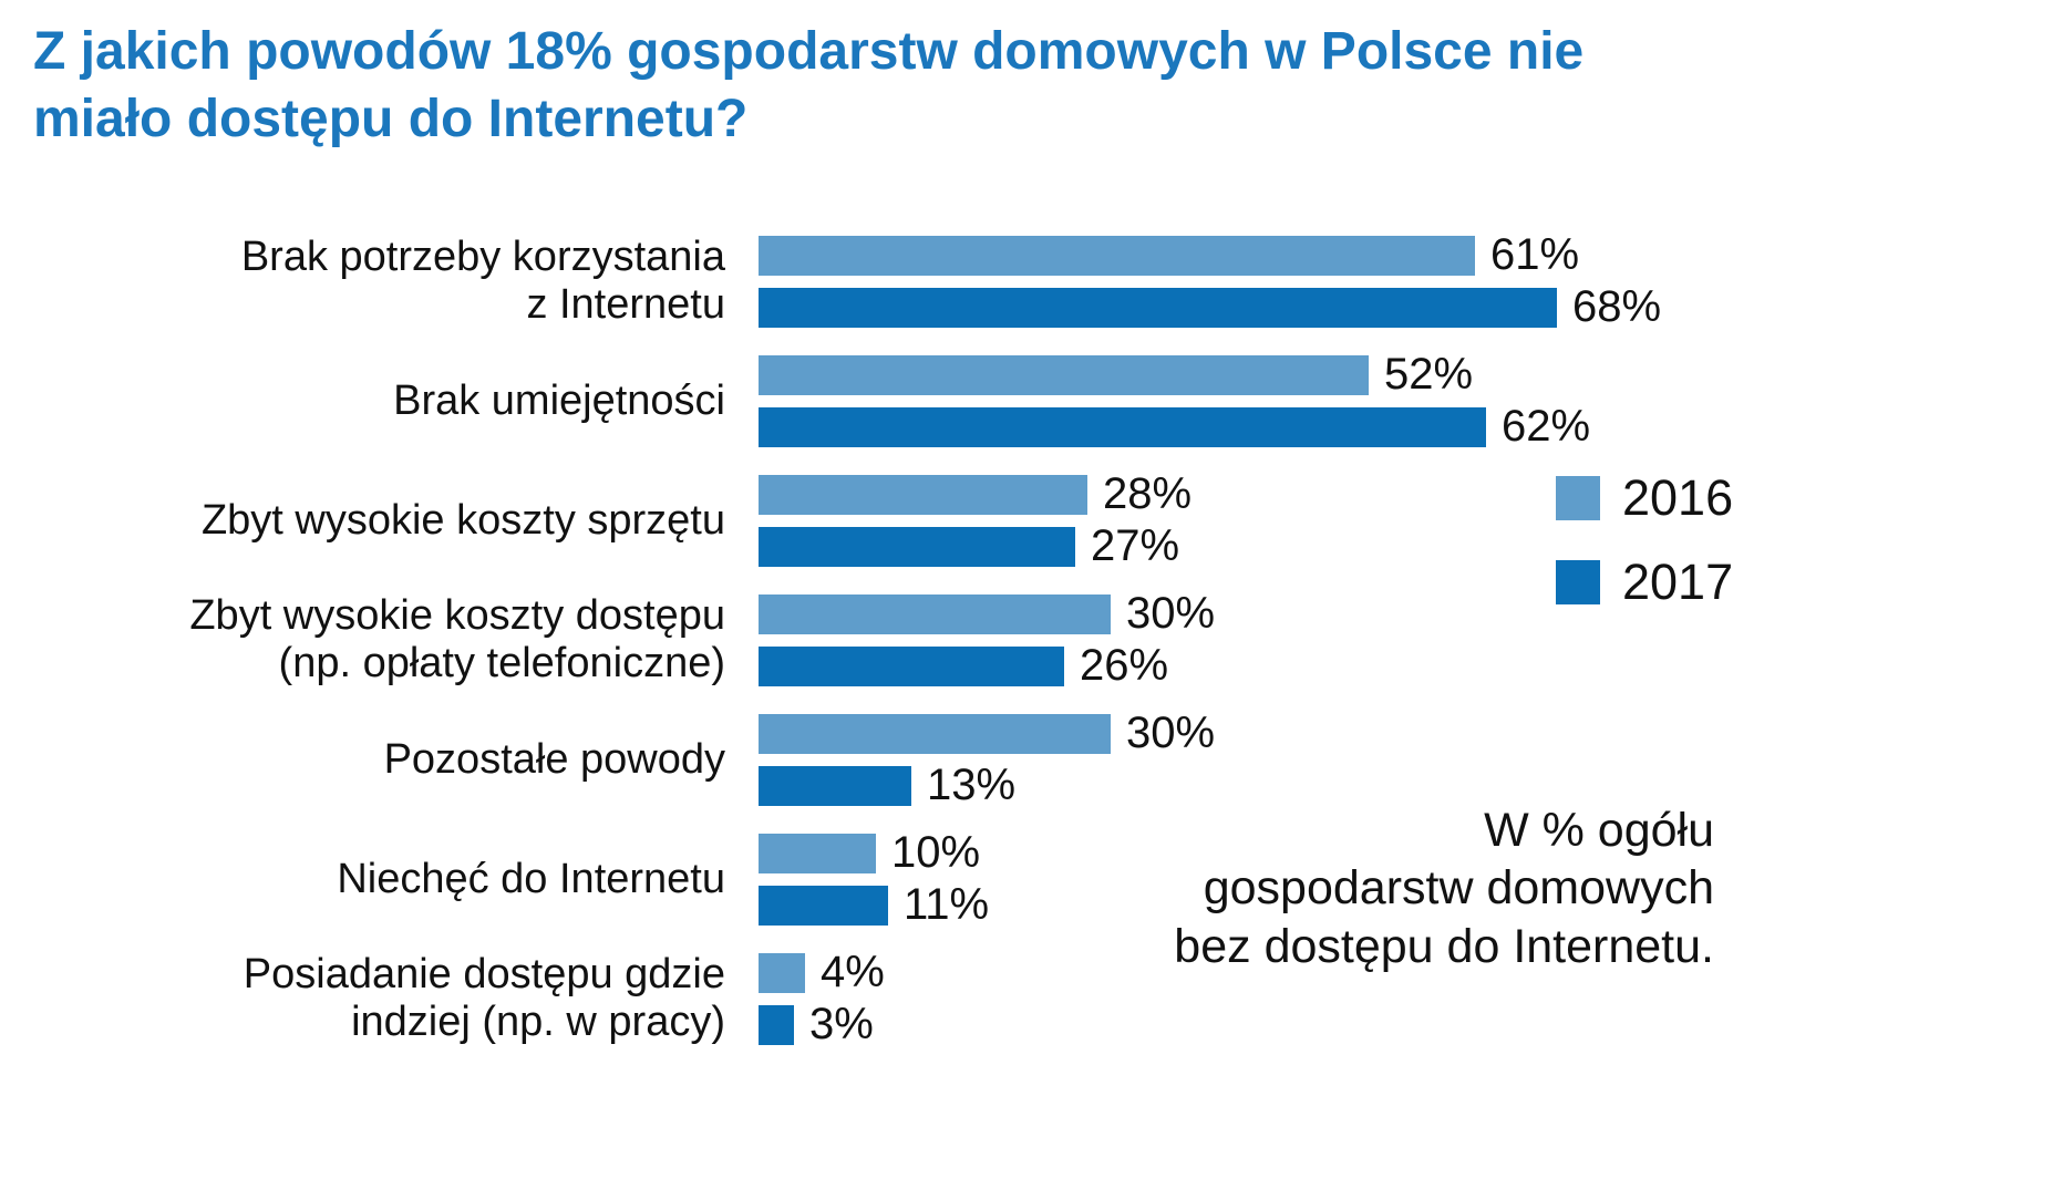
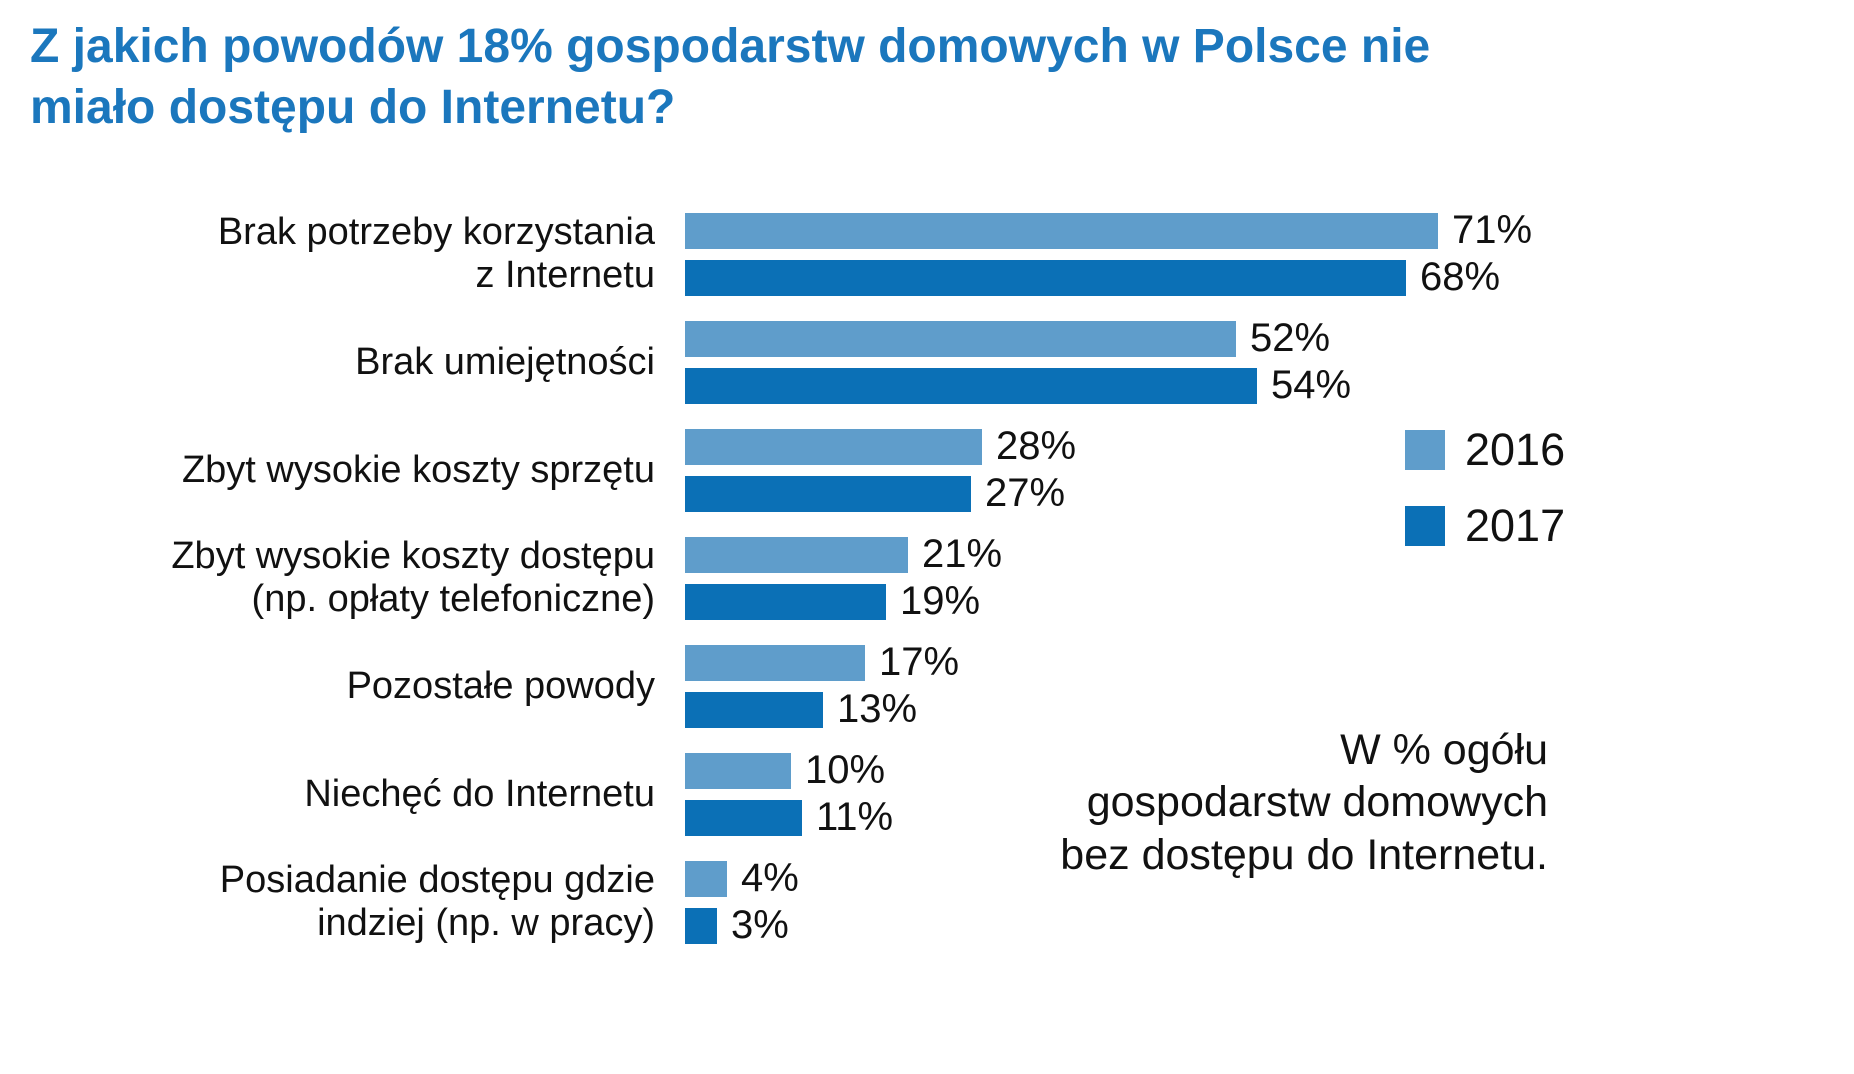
2016/Brak potrzeby korzystania z Internetu: 61% -> 71%
2017/Brak umiejętności: 62% -> 54%
2016/Zbyt wysokie koszty dostępu (np. opłaty telefoniczne): 30% -> 21%
2017/Zbyt wysokie koszty dostępu (np. opłaty telefoniczne): 26% -> 19%
2016/Pozostałe powody: 30% -> 17%
